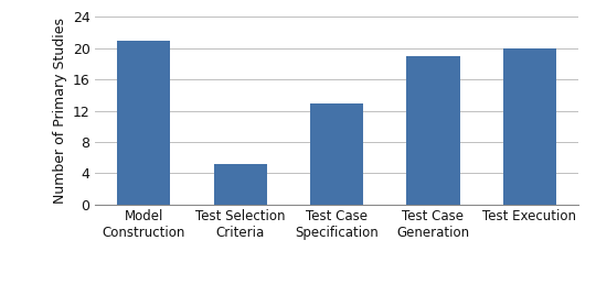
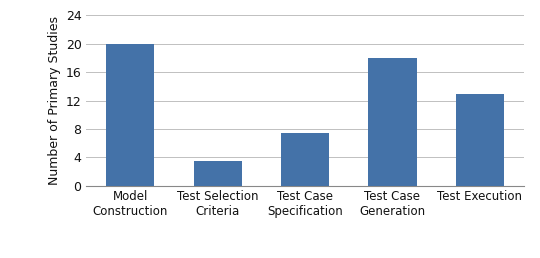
Model Construction: 21.0 -> 20.0
Test Selection Criteria: 5.2 -> 3.5
Test Case Specification: 13.0 -> 7.5
Test Case Generation: 19.0 -> 18.0
Test Execution: 20.0 -> 13.0
